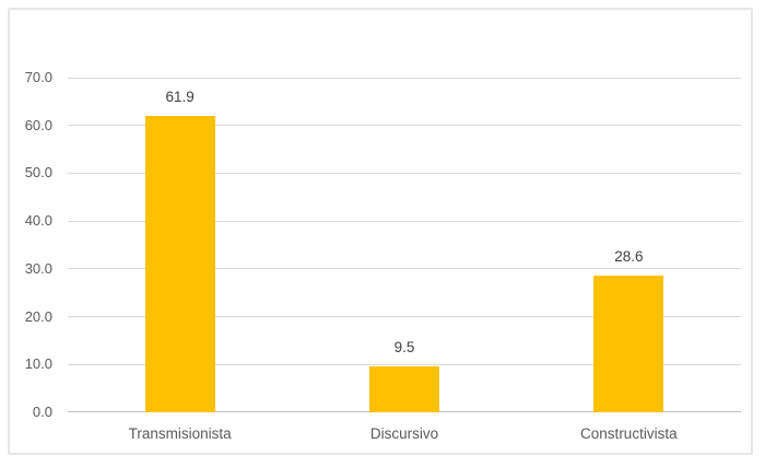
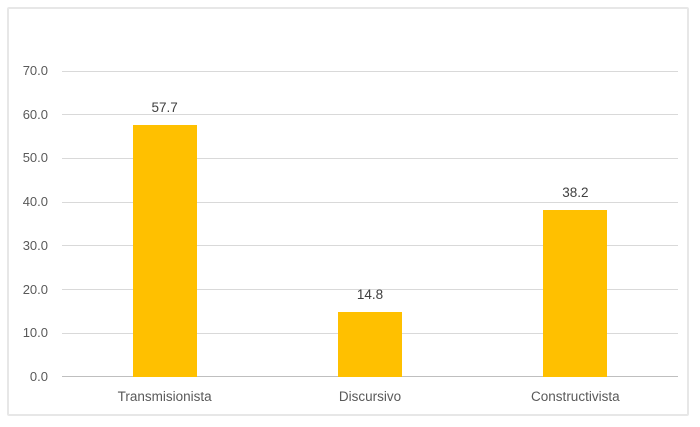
Transmisionista: 61.9 -> 57.7
Discursivo: 9.5 -> 14.8
Constructivista: 28.6 -> 38.2
